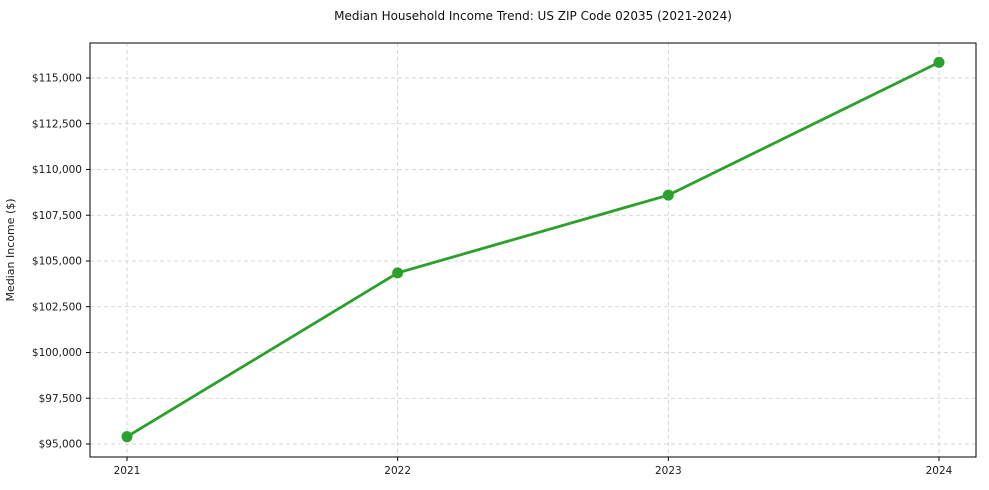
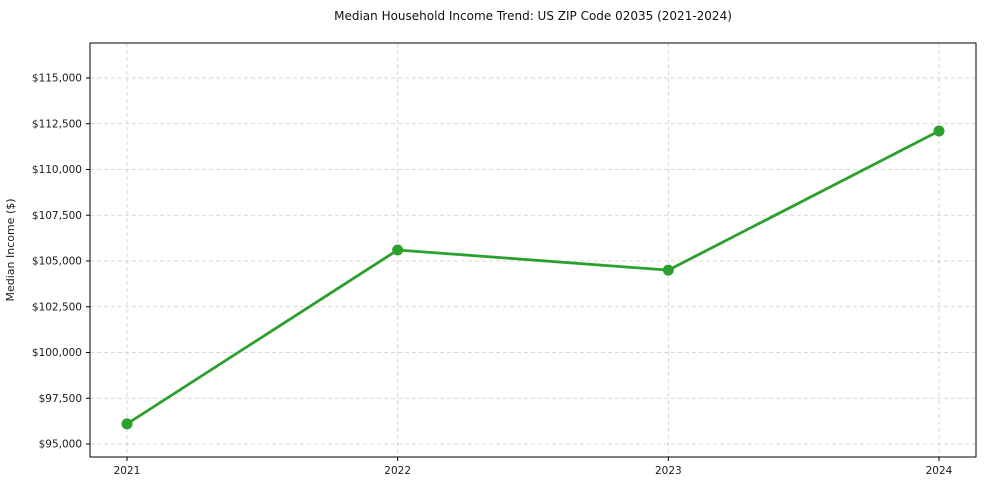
2021: $95400 -> $96100
2022: $104400 -> $105600
2023: $108600 -> $104500
2024: $115800 -> $112100
